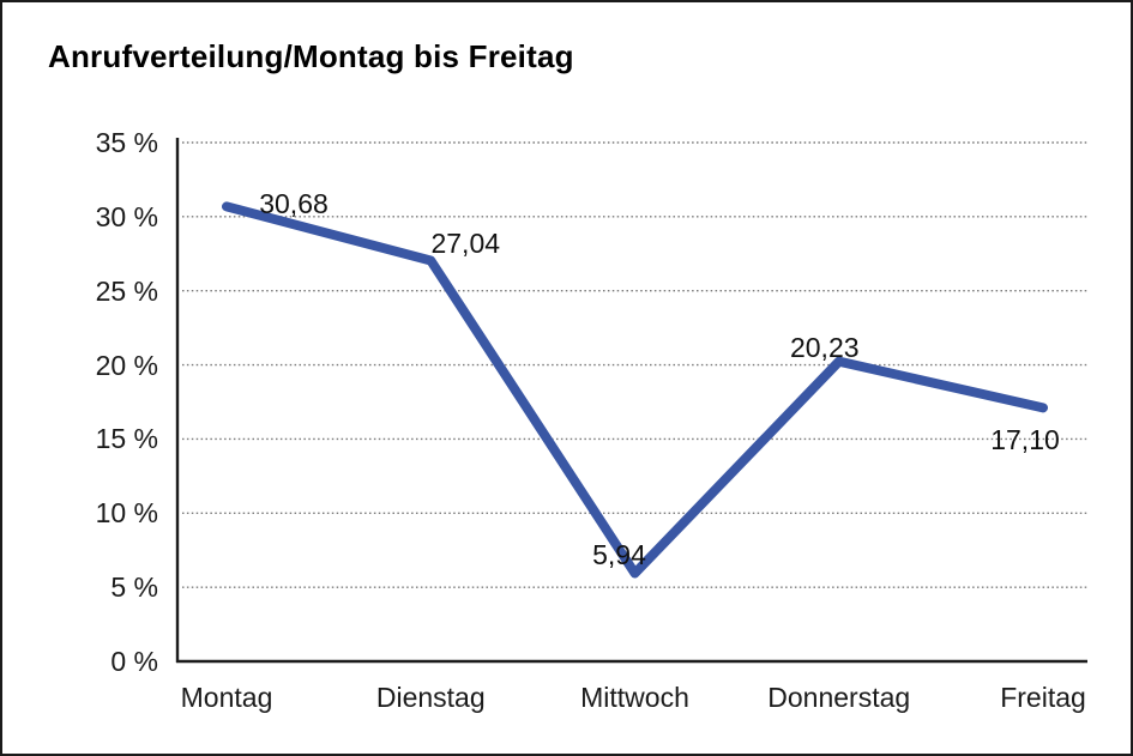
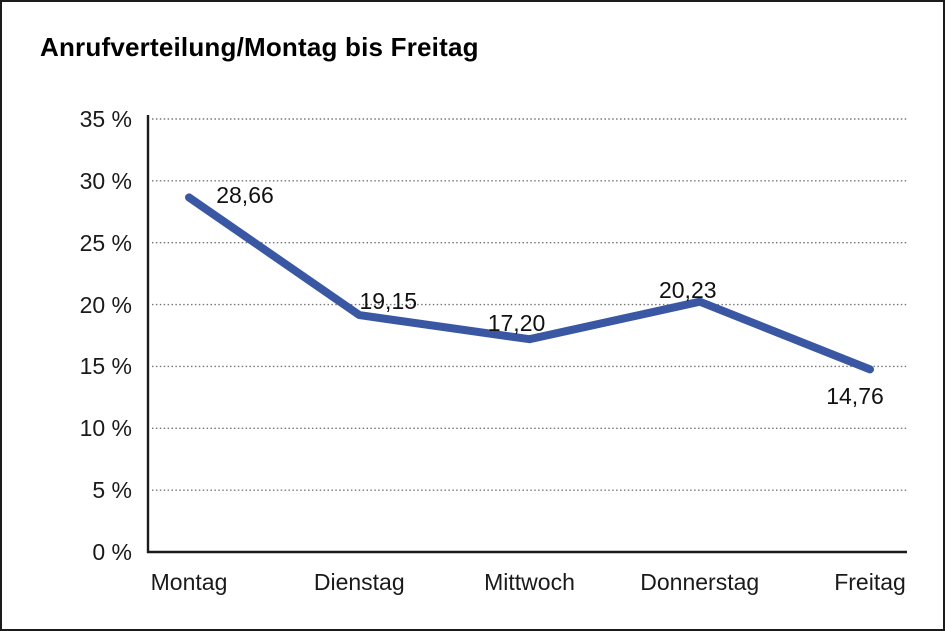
Montag: 30,68 -> 28,66
Dienstag: 27,04 -> 19,15
Mittwoch: 5,94 -> 17,20
Freitag: 17,10 -> 14,76
